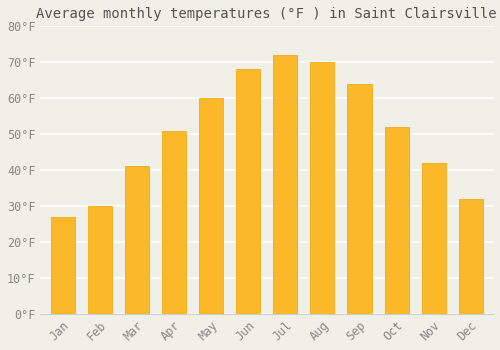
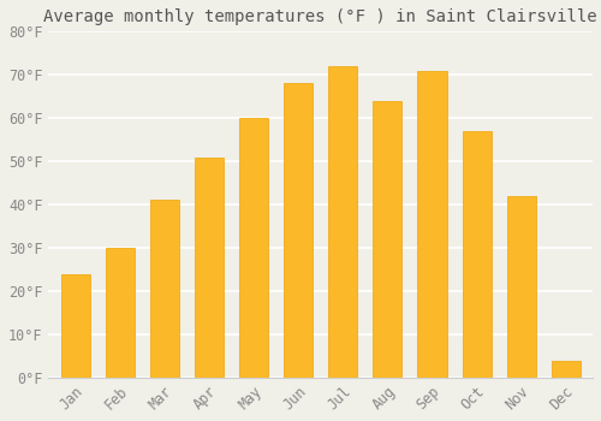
Jan: 27°F -> 24°F
Aug: 70°F -> 64°F
Sep: 64°F -> 71°F
Oct: 52°F -> 57°F
Dec: 32°F -> 4°F
